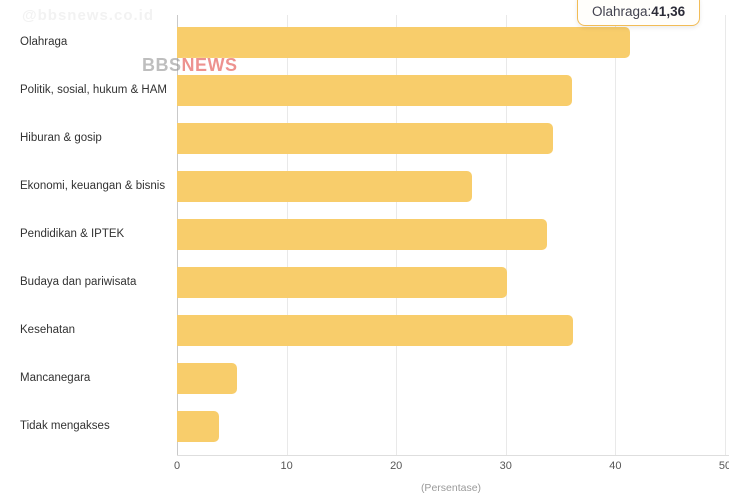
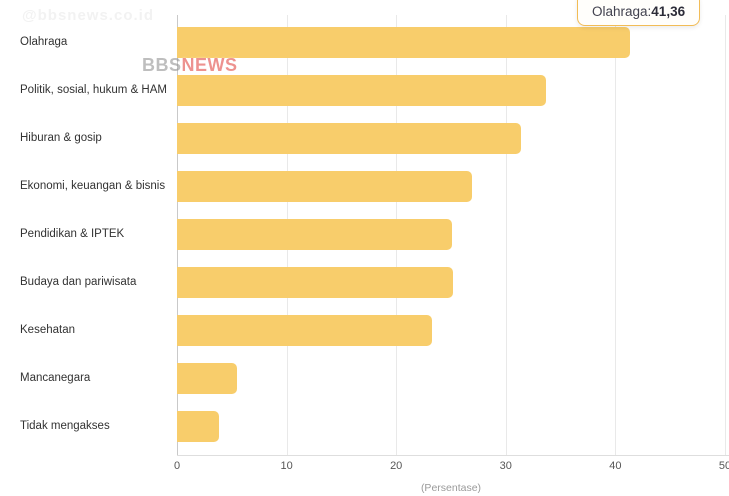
Politik, sosial, hukum & HAM: 36.0 -> 33.7
Hiburan & gosip: 34.3 -> 31.4
Pendidikan & IPTEK: 33.8 -> 25.1
Budaya dan pariwisata: 30.1 -> 25.2
Kesehatan: 36.1 -> 23.3
